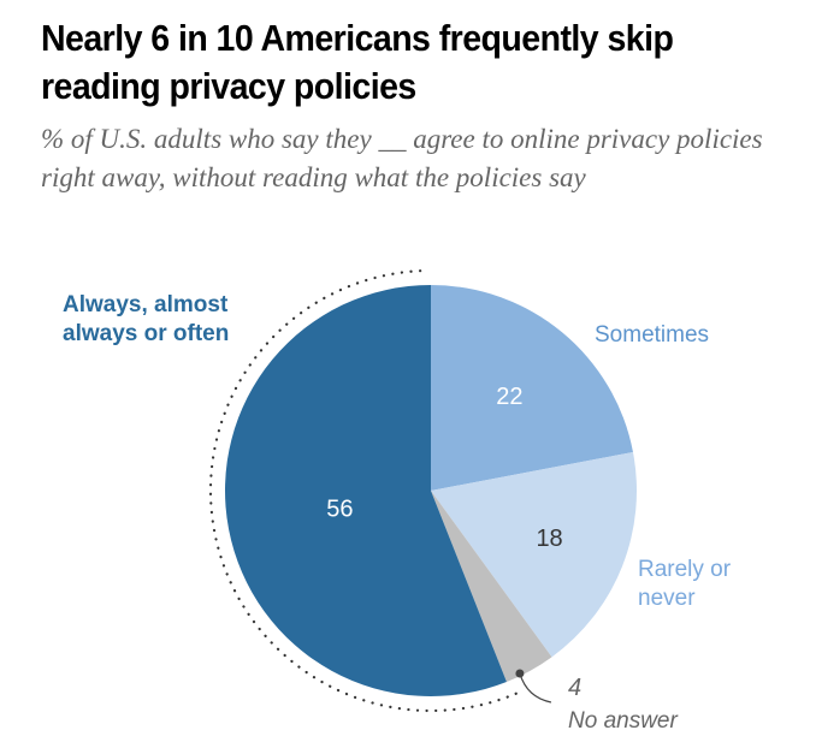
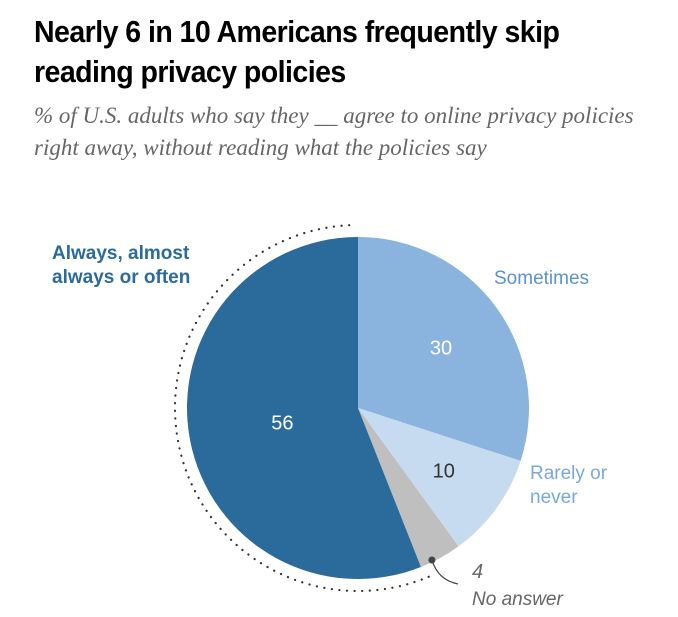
Sometimes: 22 -> 30
Rarely or never: 18 -> 10
